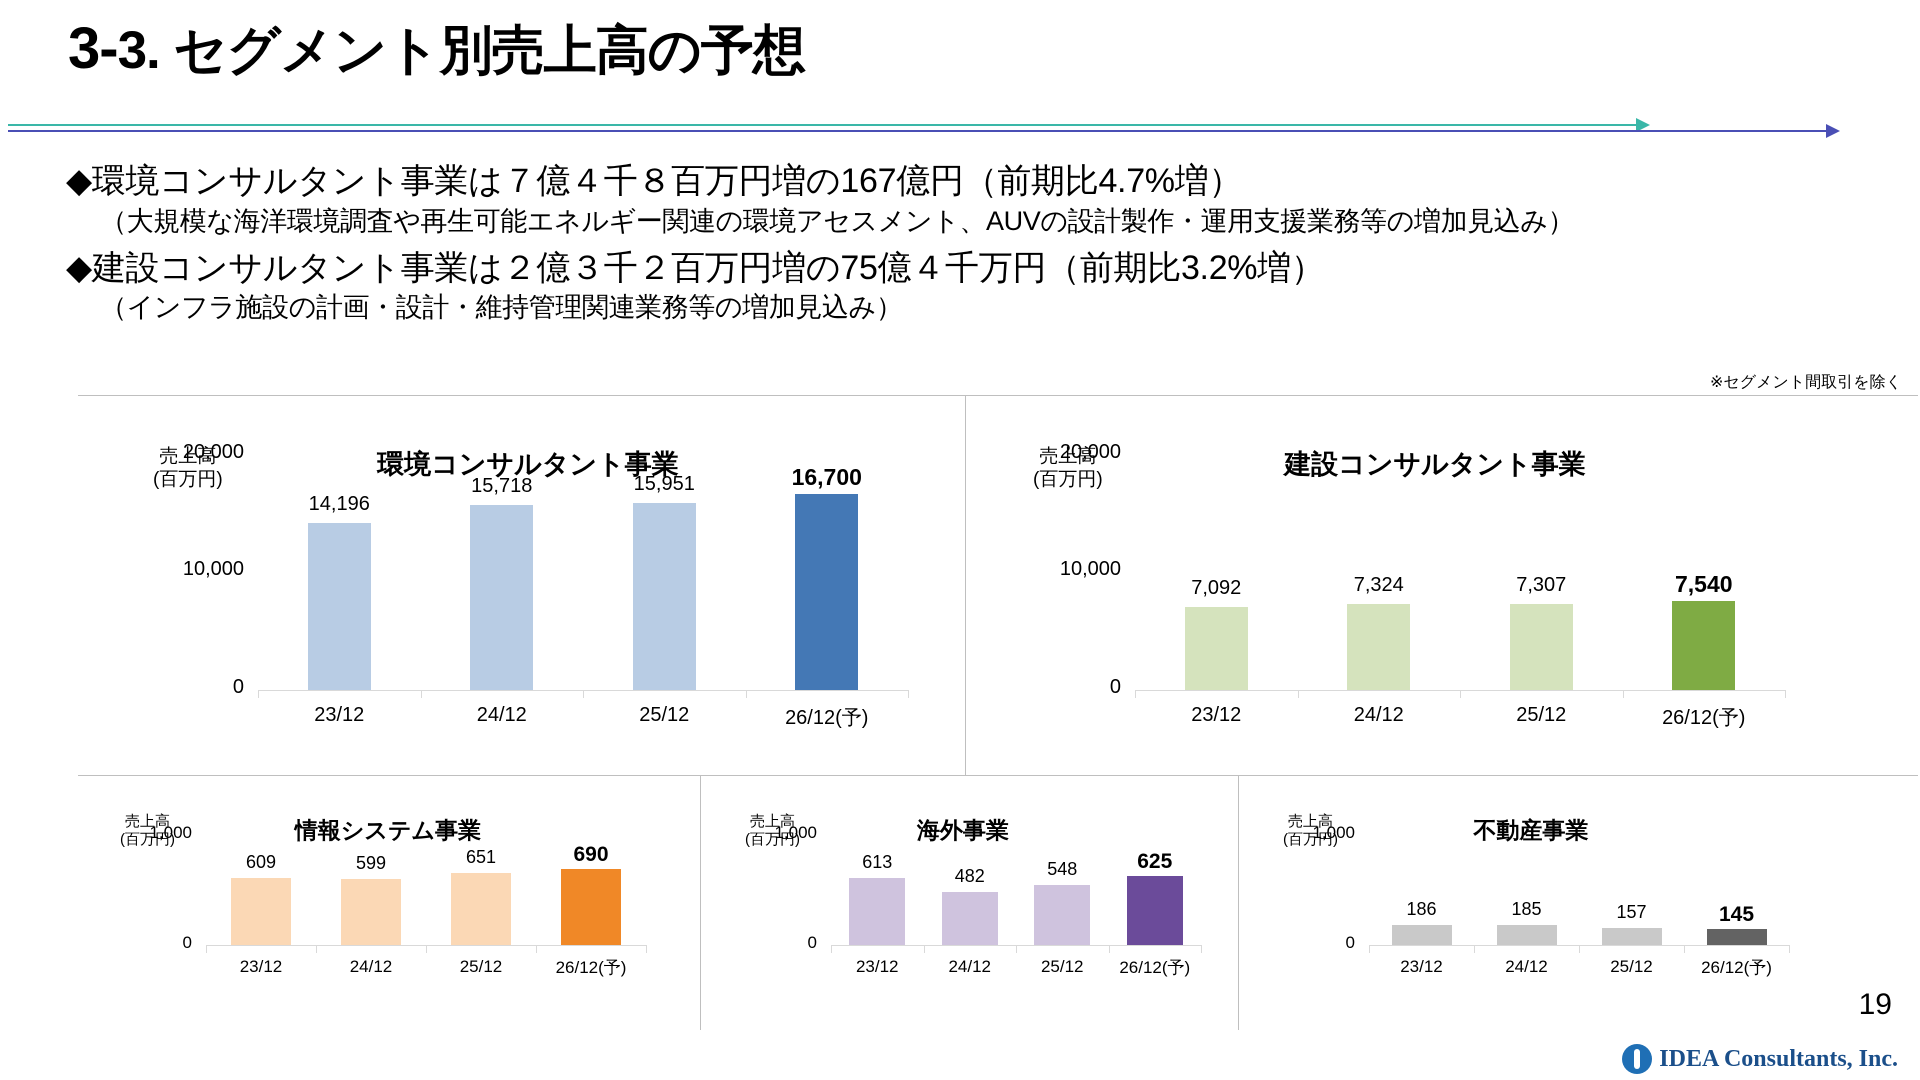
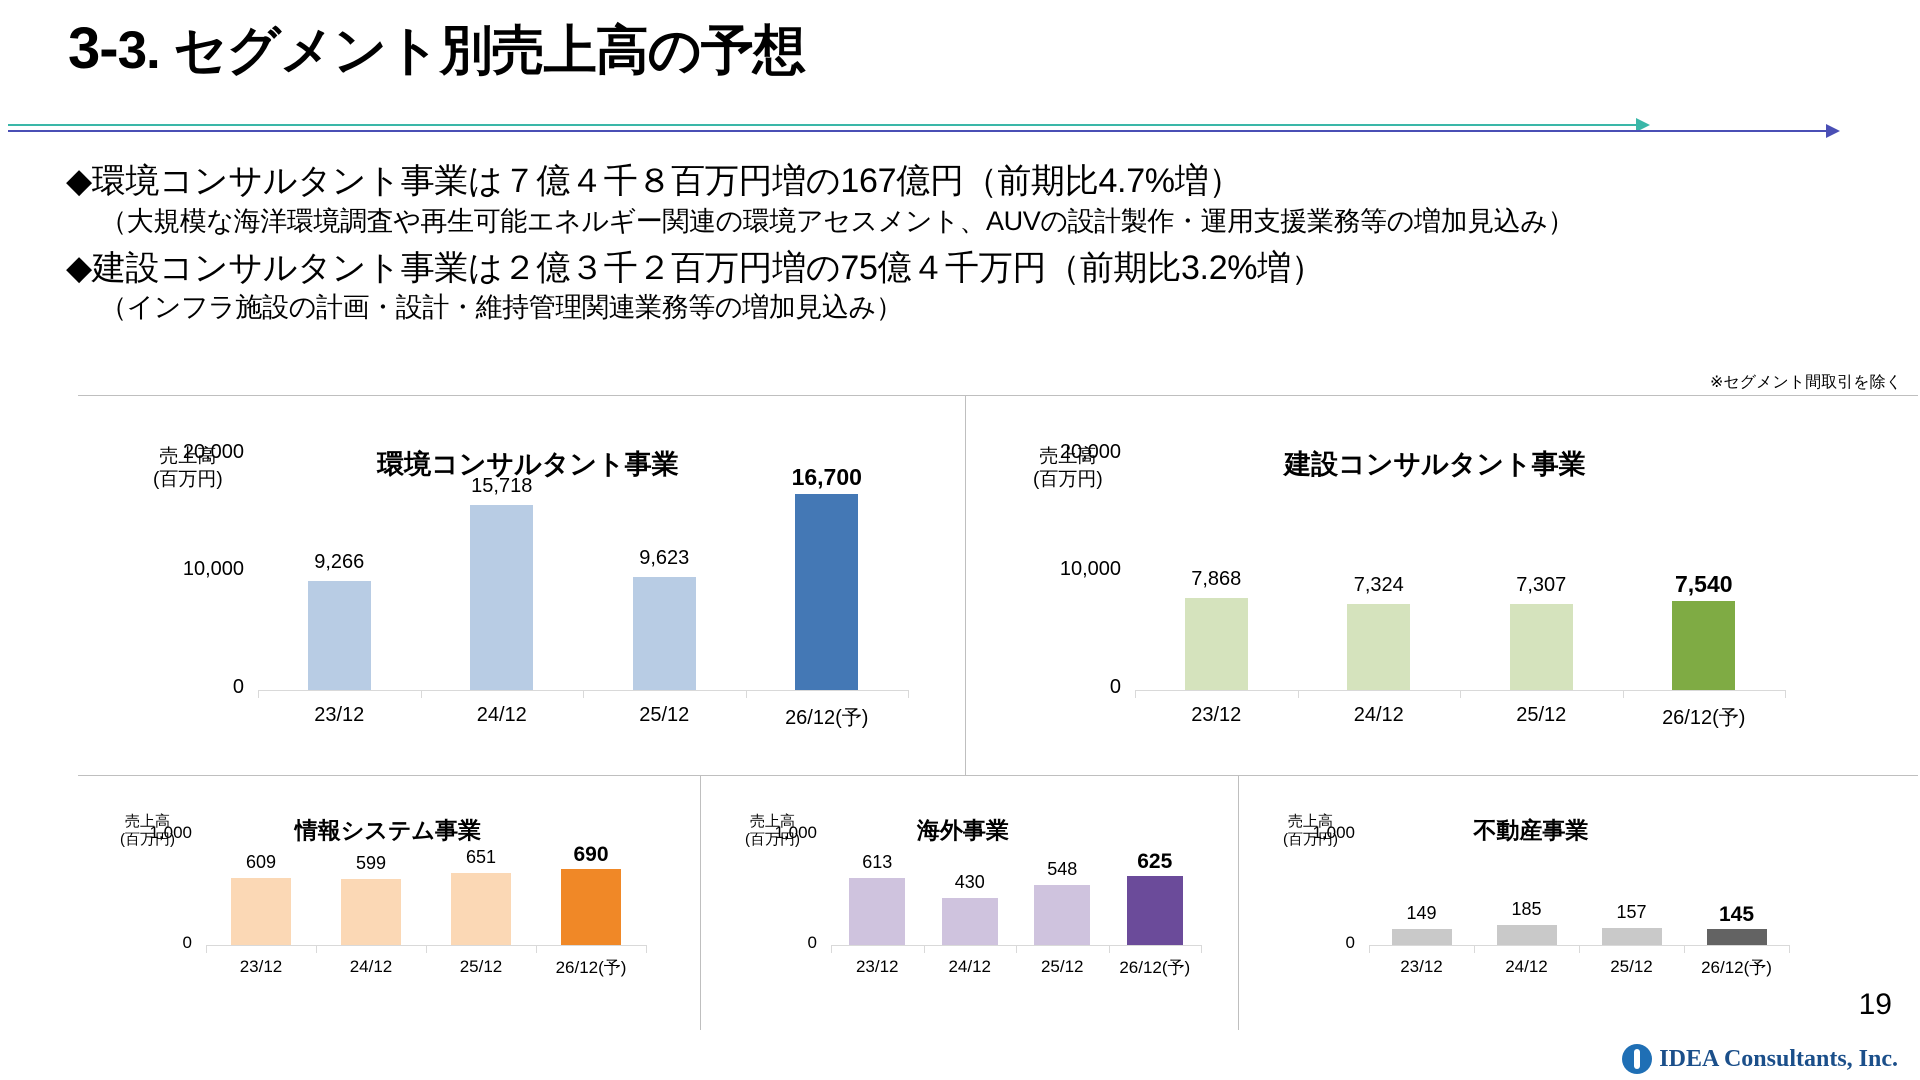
環境コンサルタント事業/23/12: 14,196 -> 9,266
環境コンサルタント事業/25/12: 15,951 -> 9,623
建設コンサルタント事業/23/12: 7,092 -> 7,868
海外事業/24/12: 482 -> 430
不動産事業/23/12: 186 -> 149
